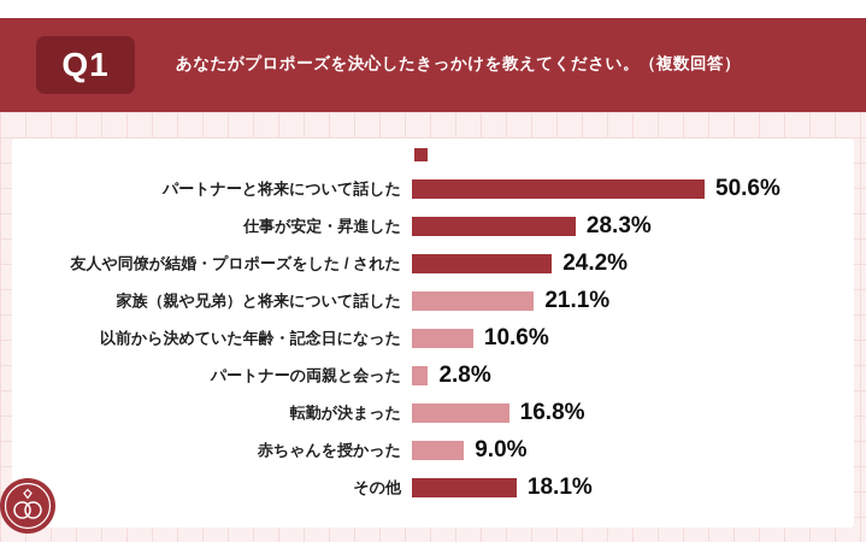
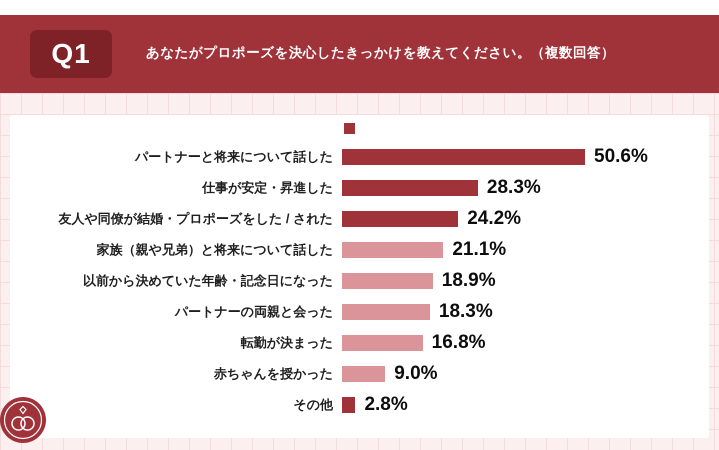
以前から決めていた年齢・記念日になった: 10.6% -> 18.9%
パートナーの両親と会った: 2.8% -> 18.3%
その他: 18.1% -> 2.8%
